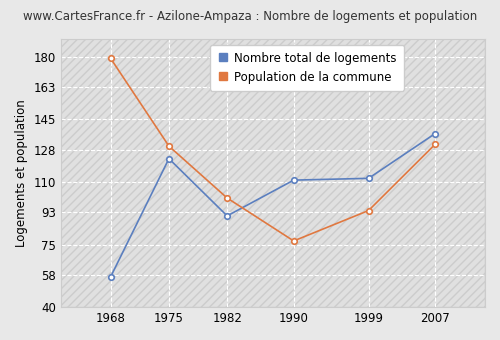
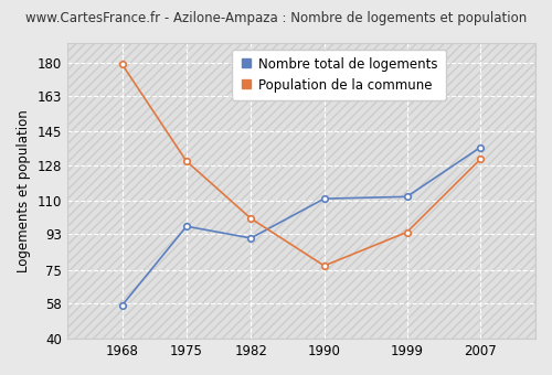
Nombre total de logements/1975: 123 -> 97
